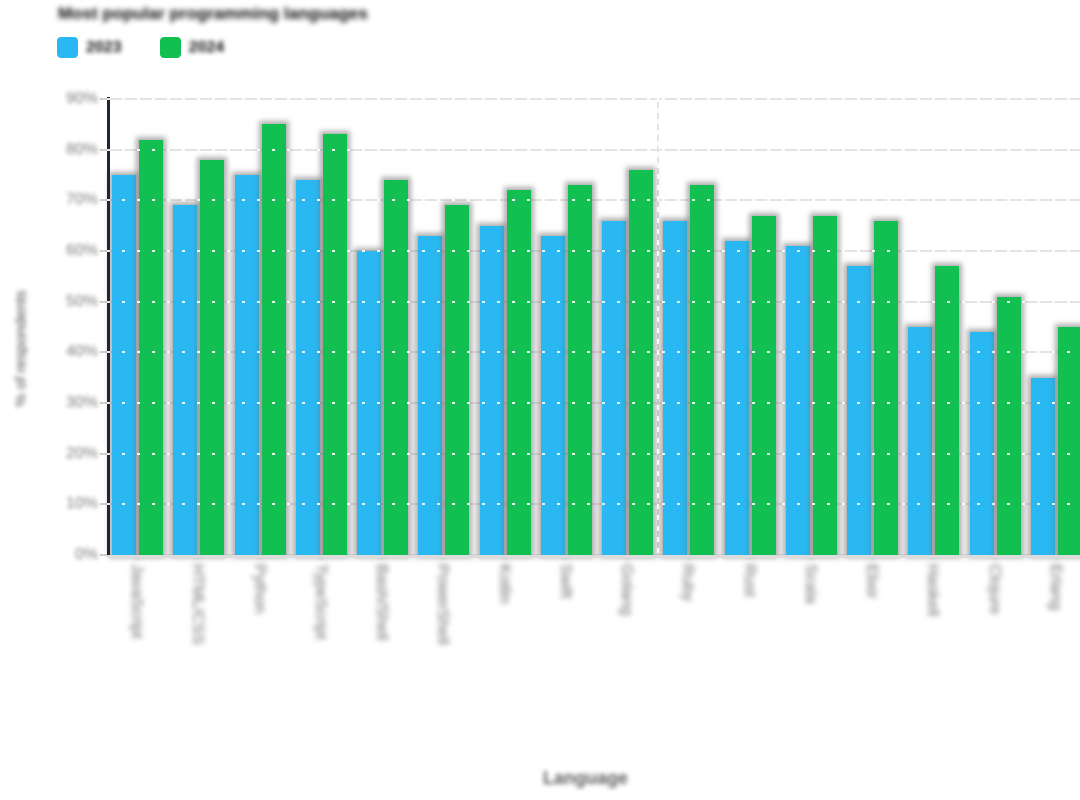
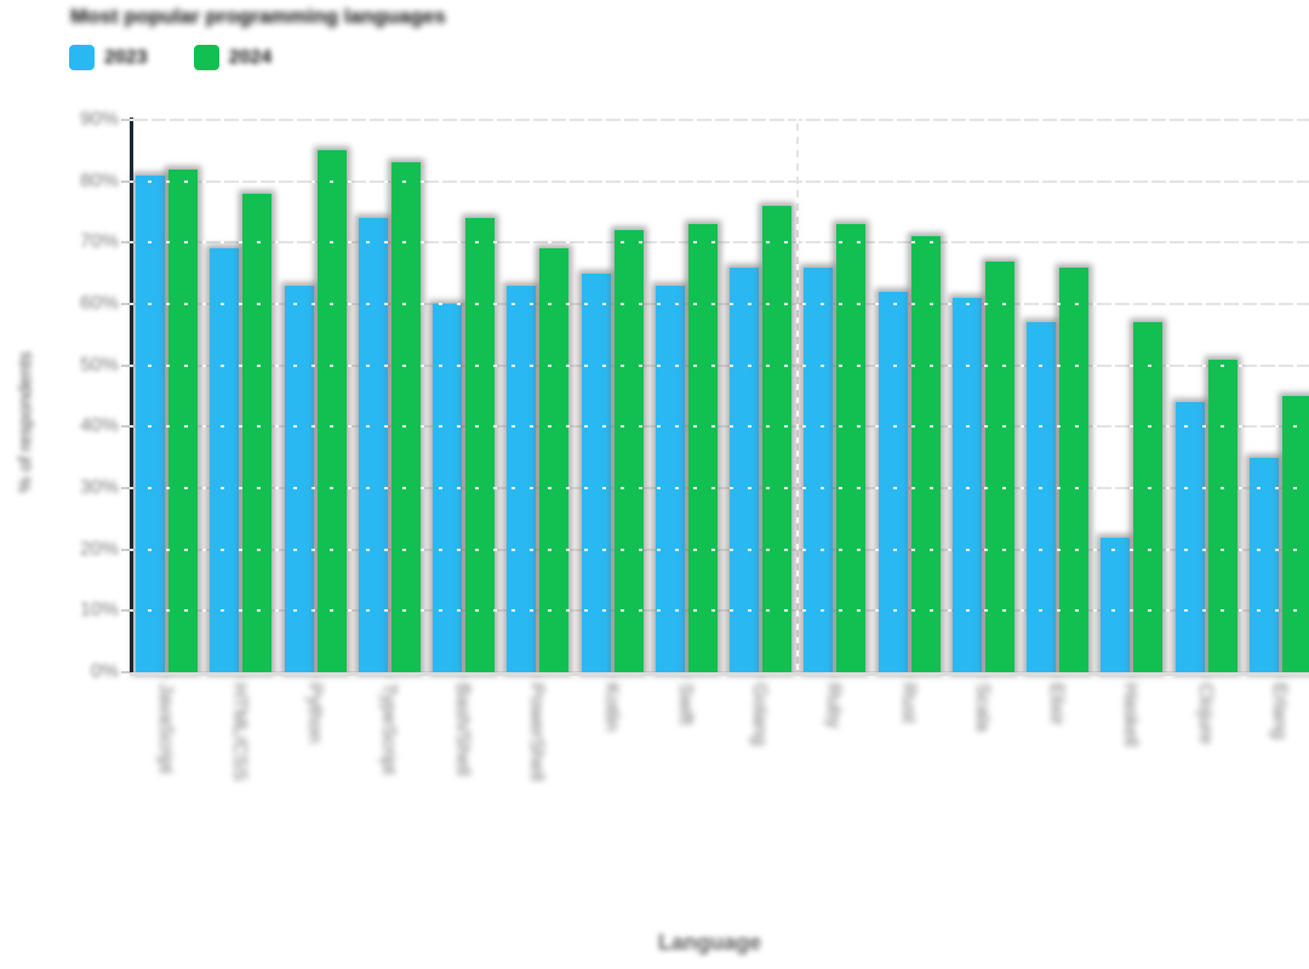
2023/JavaScript: 75% -> 81%
2023/Python: 75% -> 63%
2024/Rust: 67% -> 71%
2023/Haskell: 45% -> 22%
